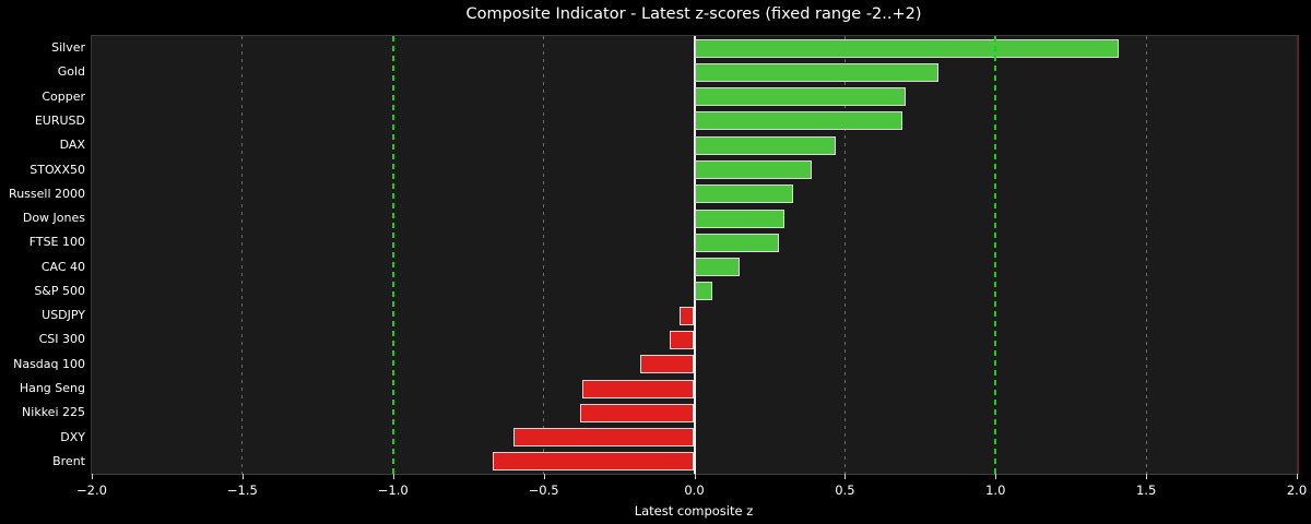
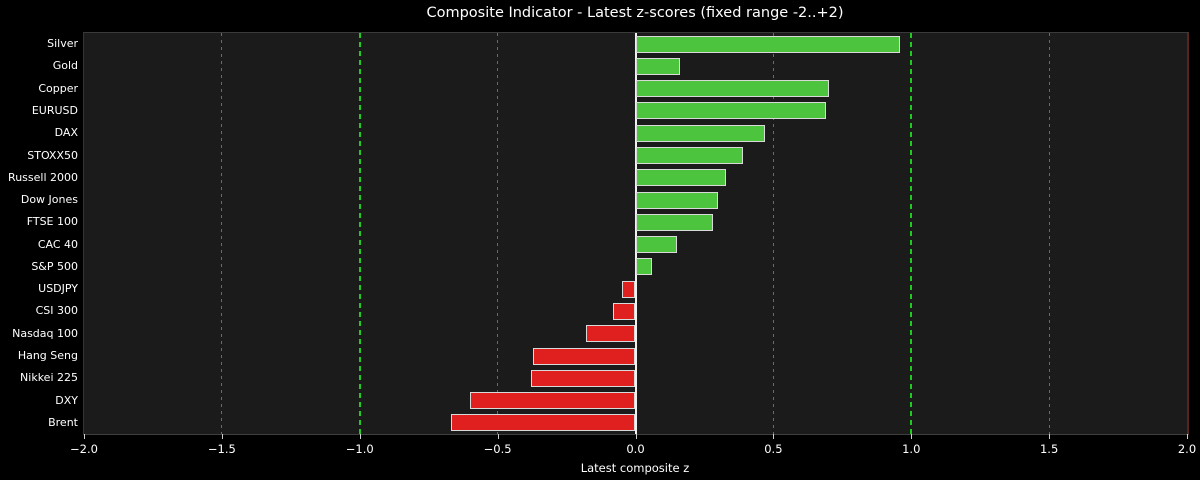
Silver: 1.41 -> 0.96
Gold: 0.81 -> 0.16
